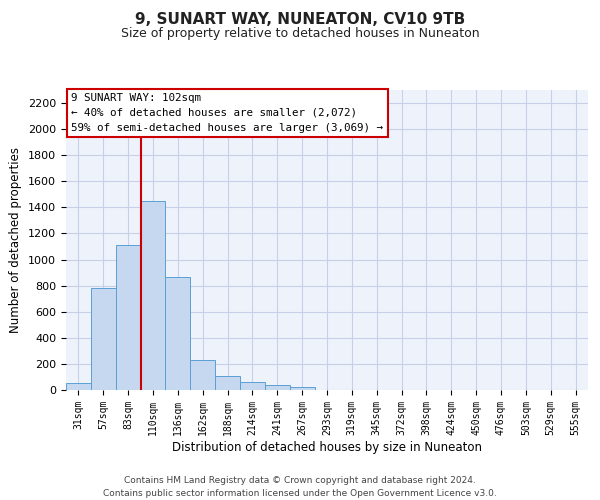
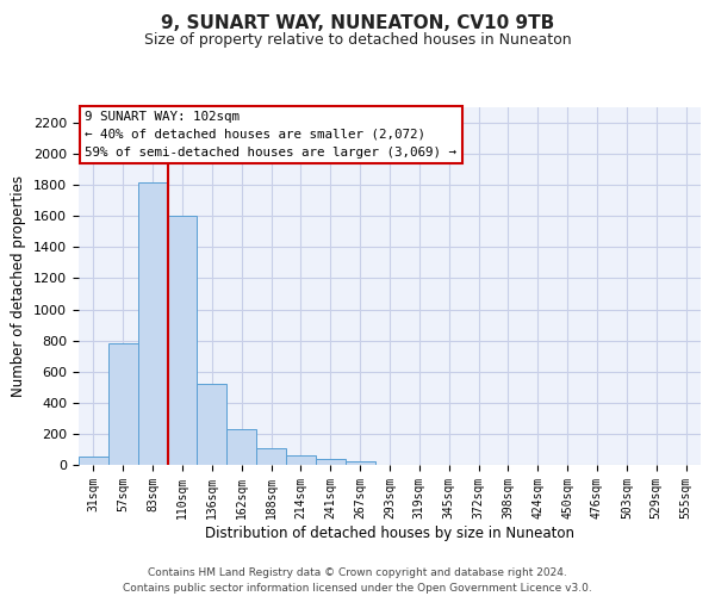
83sqm: 1110 -> 1820
110sqm: 1450 -> 1600
136sqm: 870 -> 520
